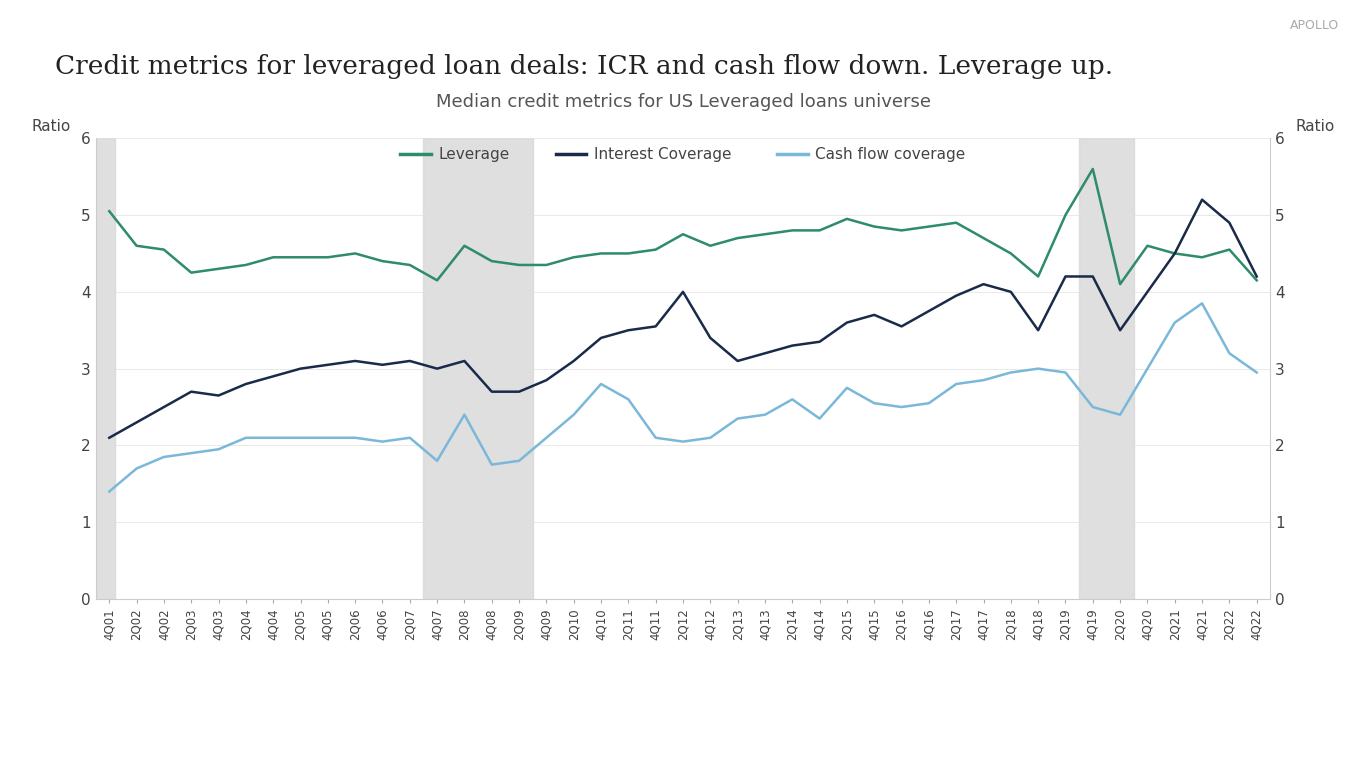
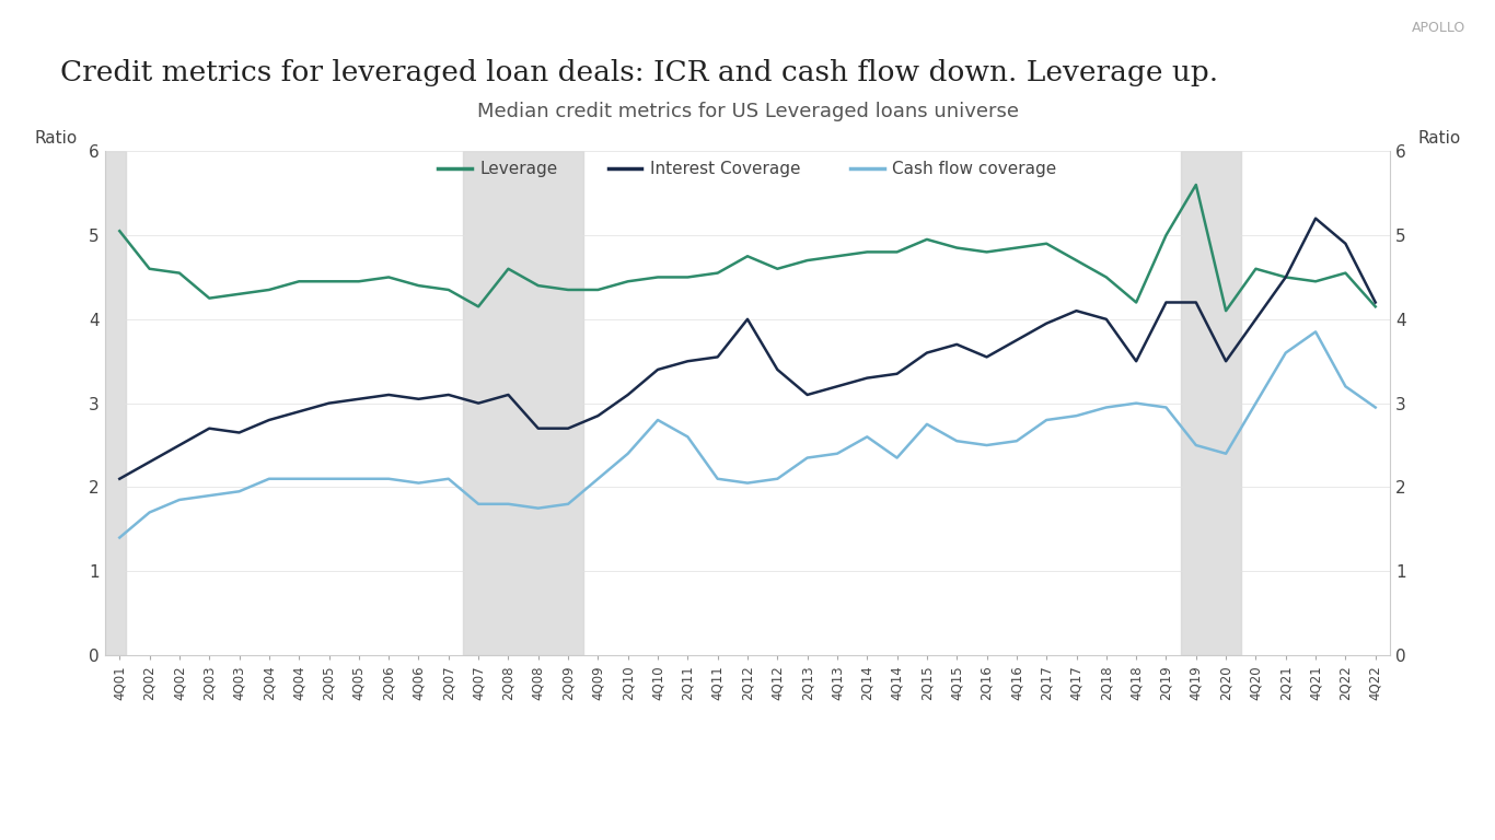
Cash flow coverage/2Q08: 2.40 -> 1.80
